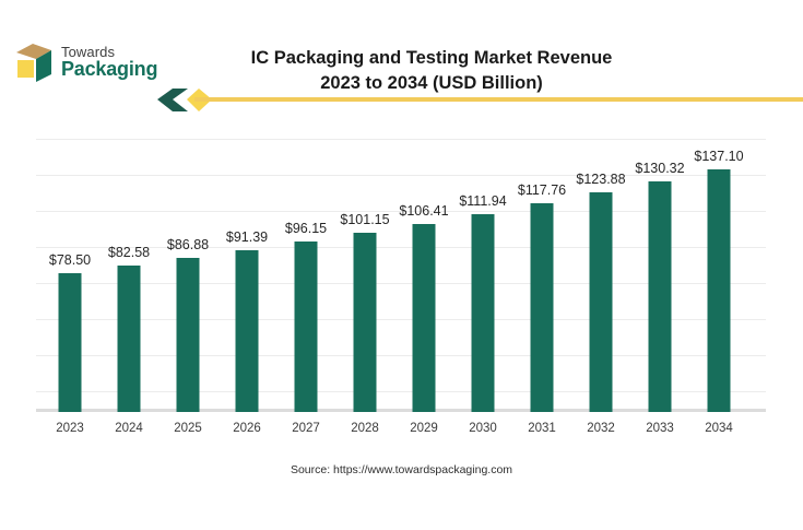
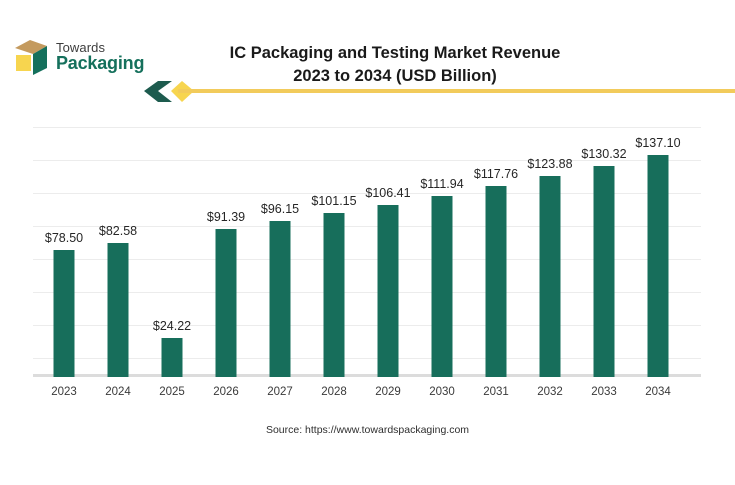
2025: $86.88 -> $24.22
